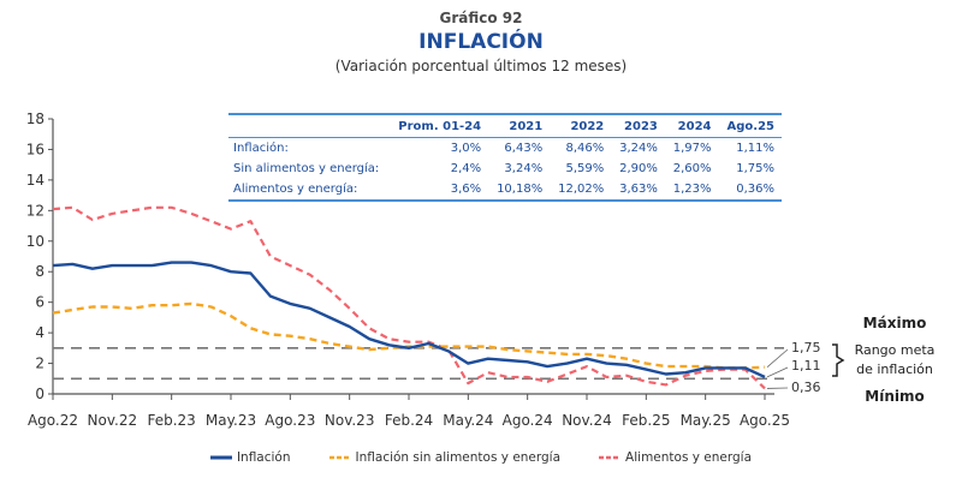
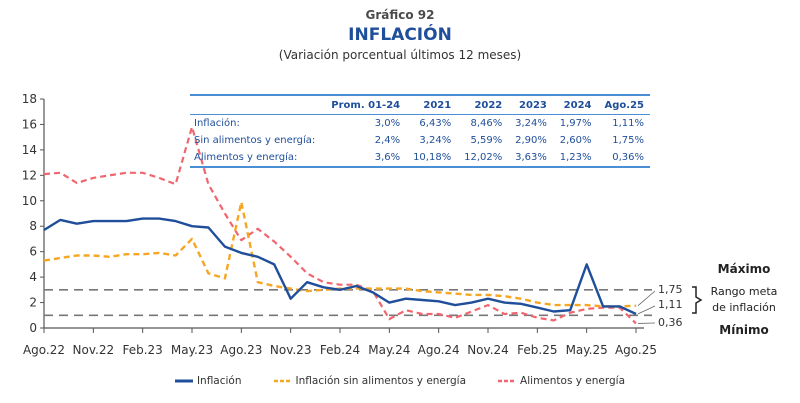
Inflación/Ago.22: 8.4 -> 7.7
Inflación sin alimentos y energía/May.23: 5.1 -> 7.0
Alimentos y energía/May.23: 10.8 -> 15.8
Inflación sin alimentos y energía/Ago.23: 3.8 -> 9.9
Alimentos y energía/Ago.23: 8.4 -> 6.9
Inflación/Nov.23: 4.4 -> 2.3
Inflación/May.25: 1.7 -> 5.0
